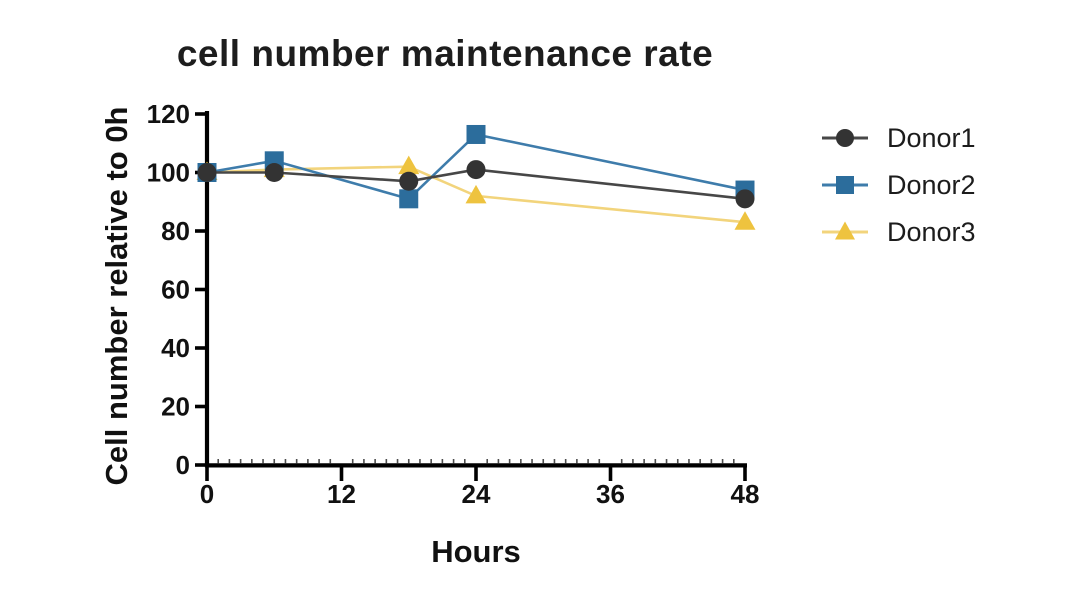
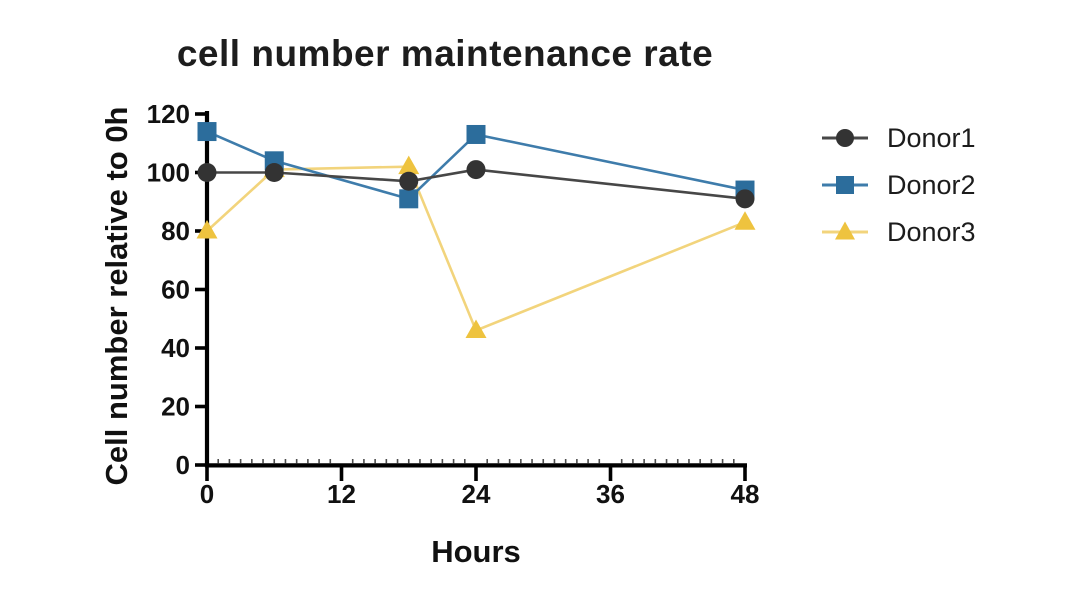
Donor2/0: 100 -> 114
Donor3/0: 100 -> 80
Donor3/24: 92 -> 46
